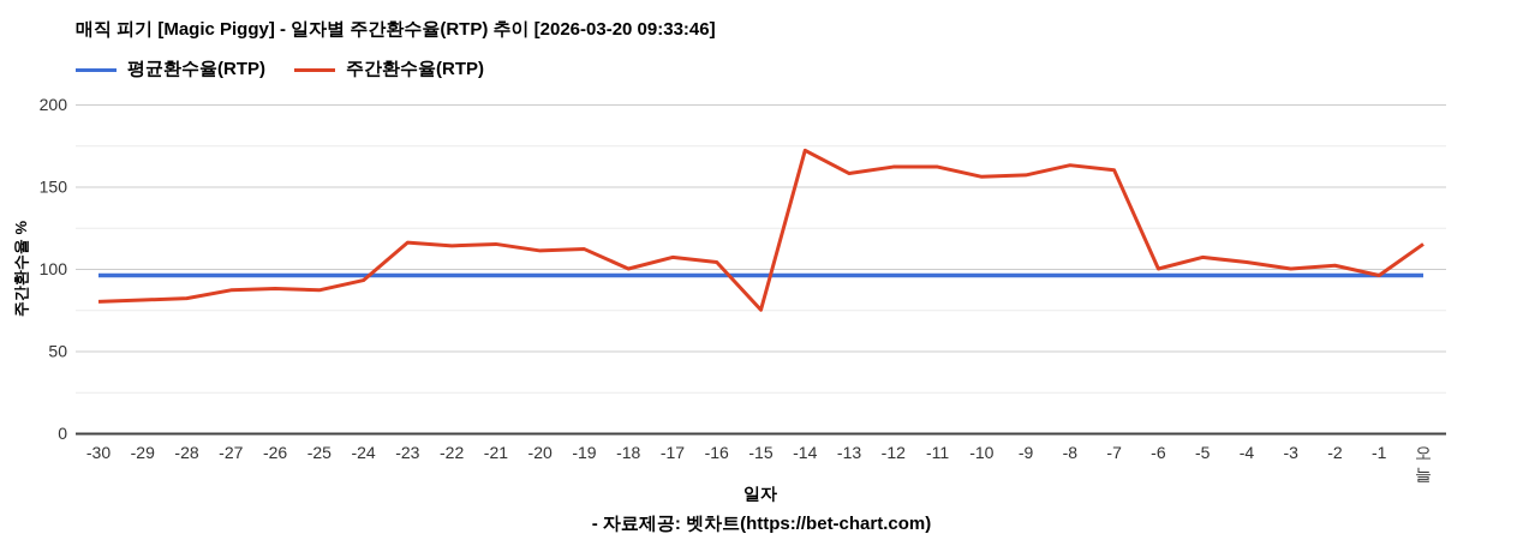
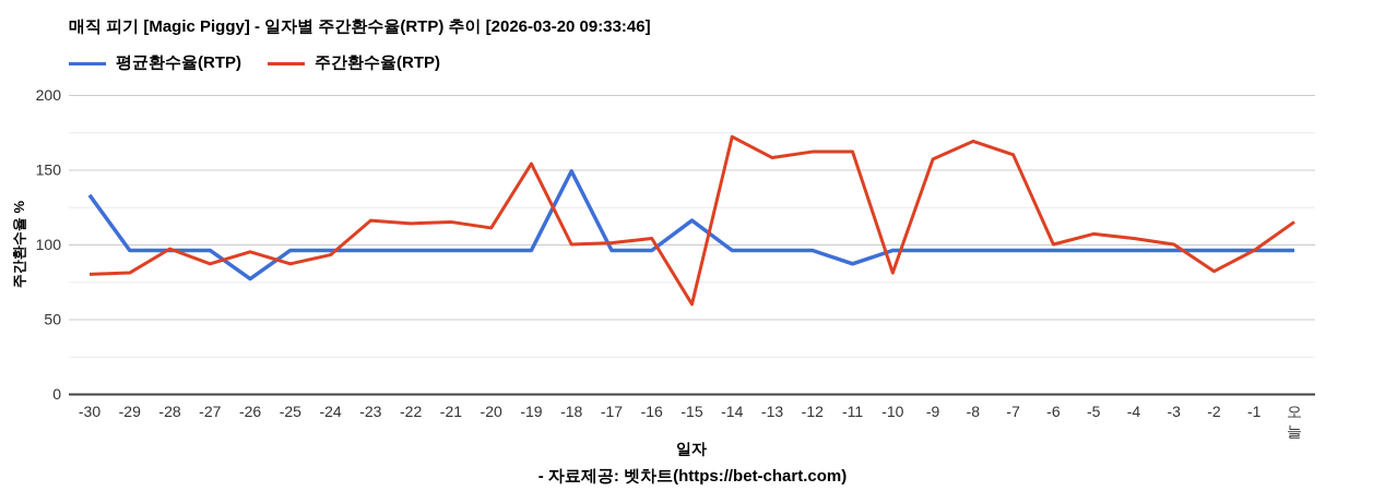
평균환수율(RTP)/-30: 96 -> 133
주간환수율(RTP)/-28: 82 -> 97
평균환수율(RTP)/-26: 96 -> 77
주간환수율(RTP)/-26: 88 -> 95
주간환수율(RTP)/-19: 112 -> 154
평균환수율(RTP)/-18: 96 -> 149
주간환수율(RTP)/-17: 107 -> 101
평균환수율(RTP)/-15: 96 -> 116
주간환수율(RTP)/-15: 75 -> 60
평균환수율(RTP)/-11: 96 -> 87
주간환수율(RTP)/-10: 156 -> 81
주간환수율(RTP)/-8: 163 -> 169
주간환수율(RTP)/-2: 102 -> 82
